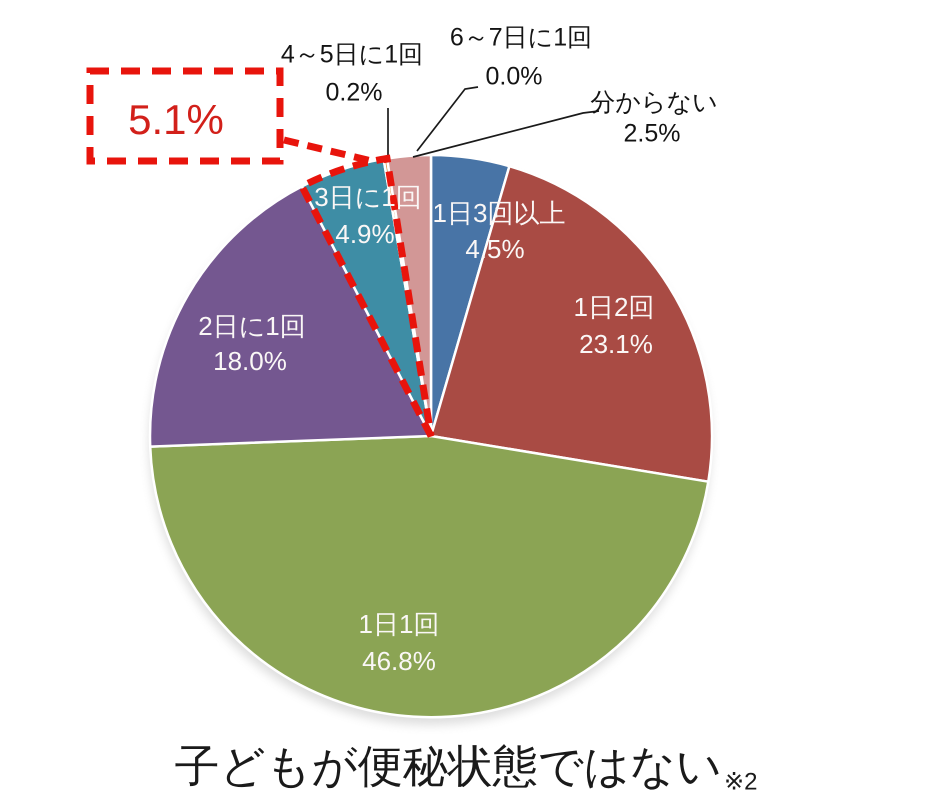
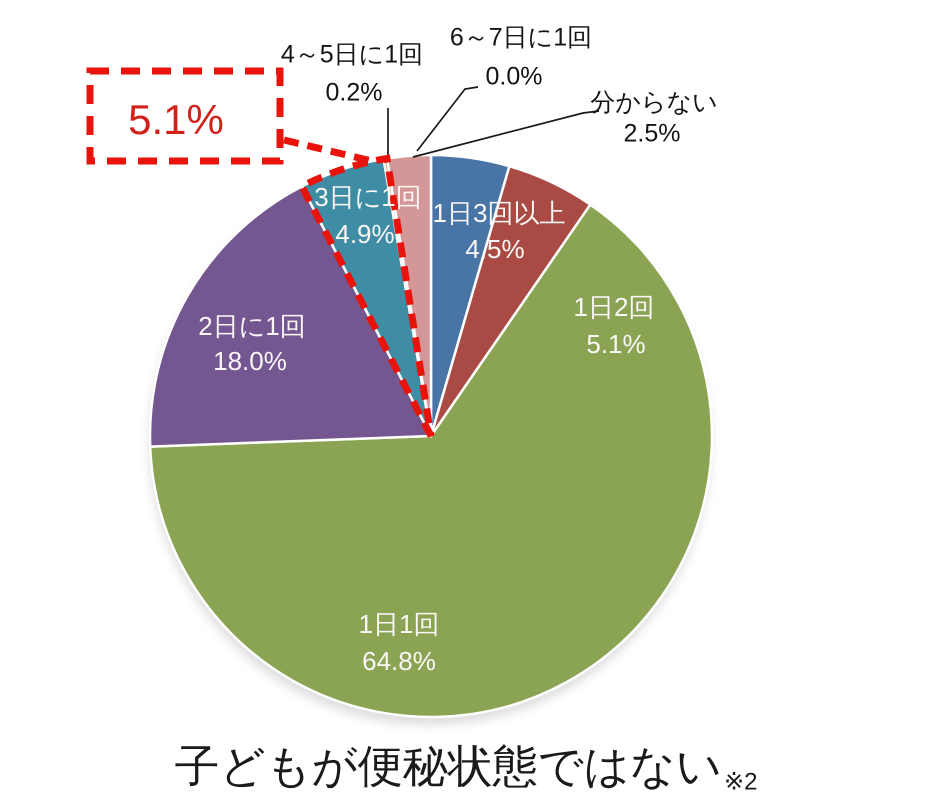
1日2回: 23.1% -> 5.1%
1日1回: 46.8% -> 64.8%
